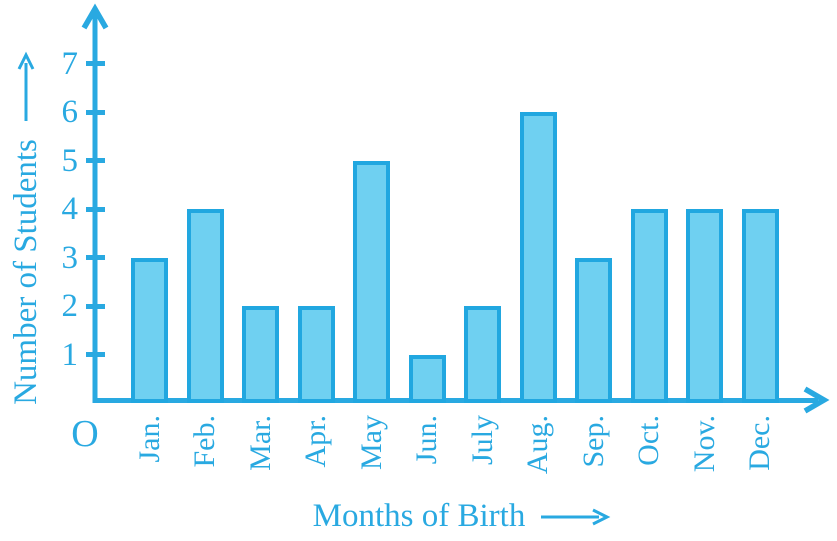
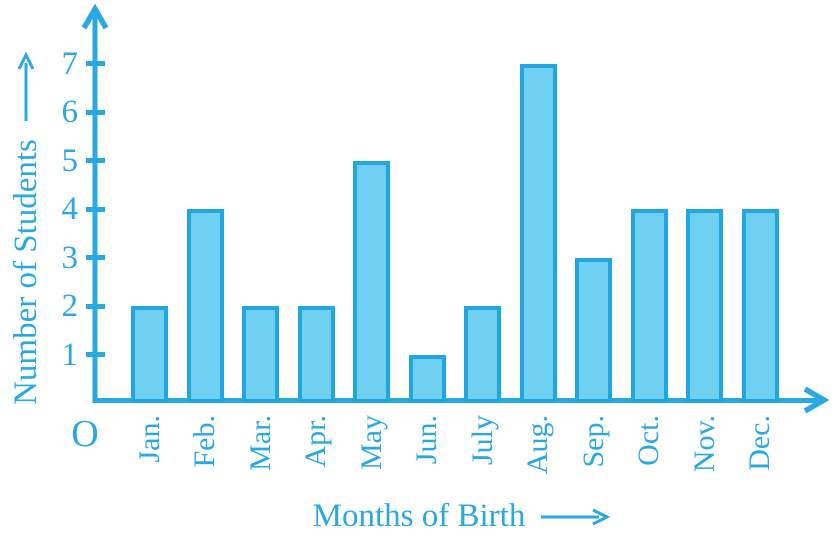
Jan.: 3 -> 2
Aug.: 6 -> 7
